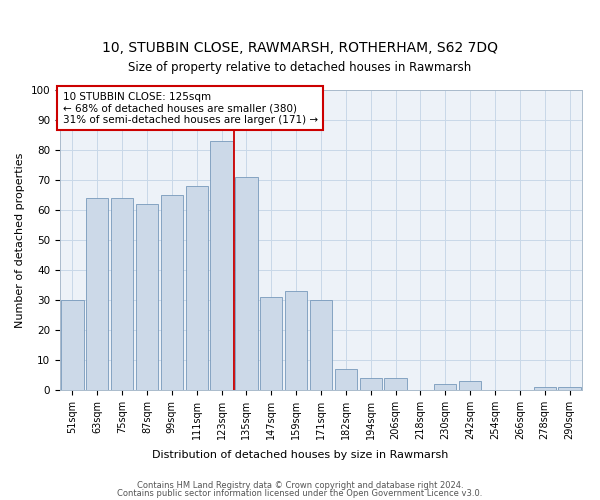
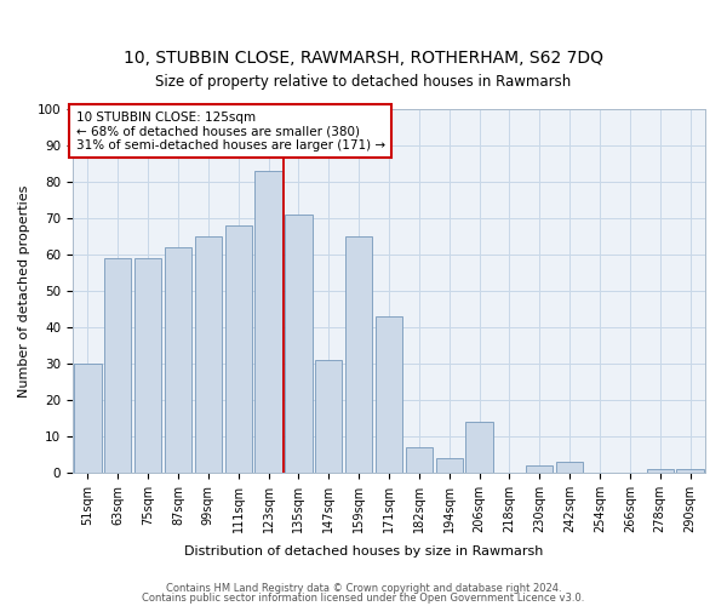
63sqm: 64 -> 59
75sqm: 64 -> 59
159sqm: 33 -> 65
171sqm: 30 -> 43
206sqm: 4 -> 14
